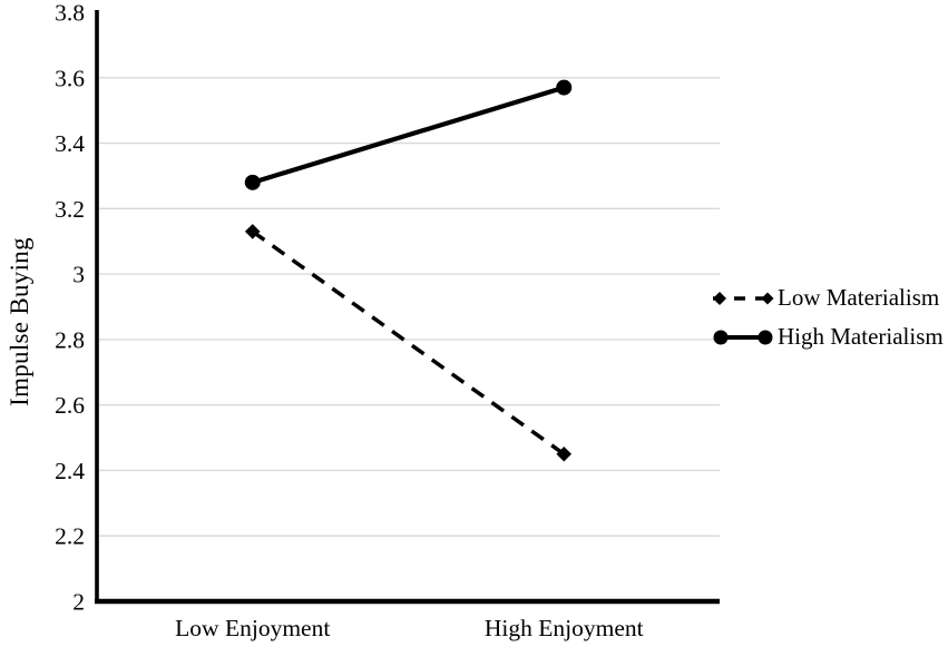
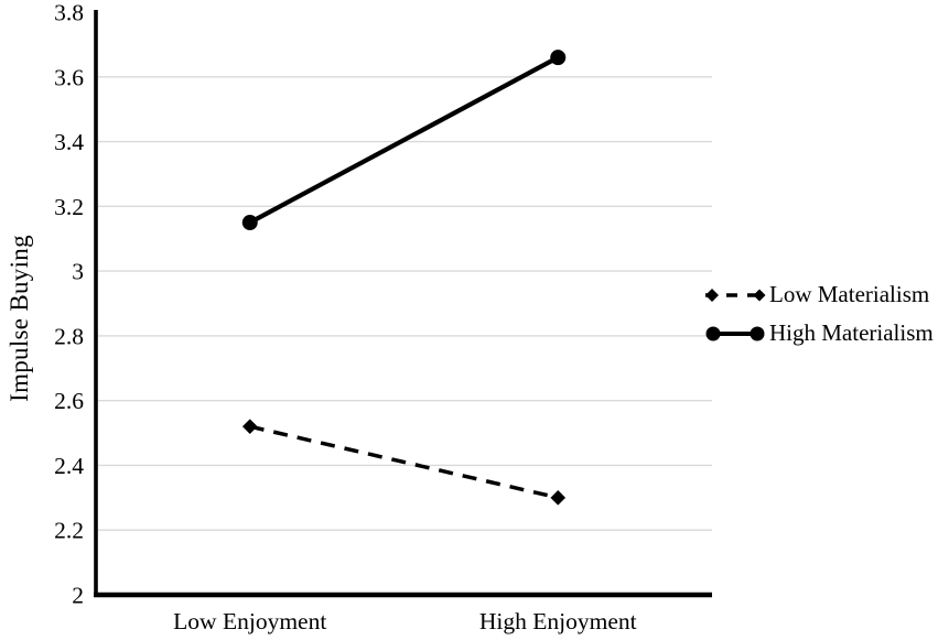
Low Materialism/Low Enjoyment: 3.13 -> 2.52
High Materialism/Low Enjoyment: 3.28 -> 3.15
Low Materialism/High Enjoyment: 2.45 -> 2.30
High Materialism/High Enjoyment: 3.57 -> 3.66
